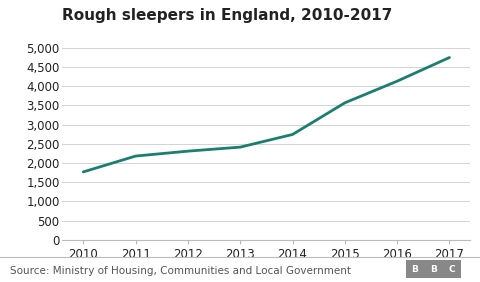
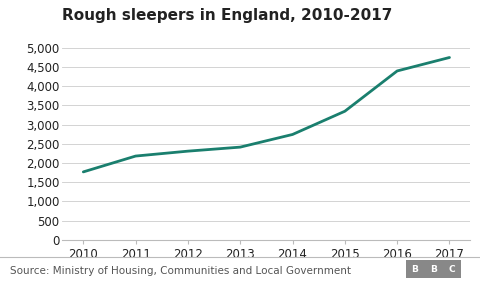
2015: 3,570 -> 3,350
2016: 4,130 -> 4,400
